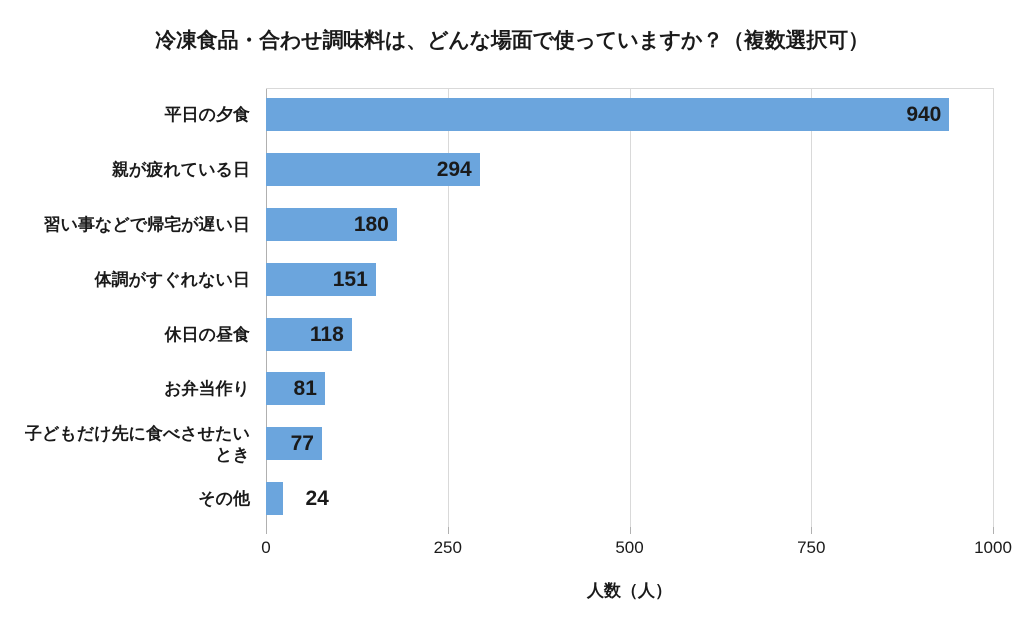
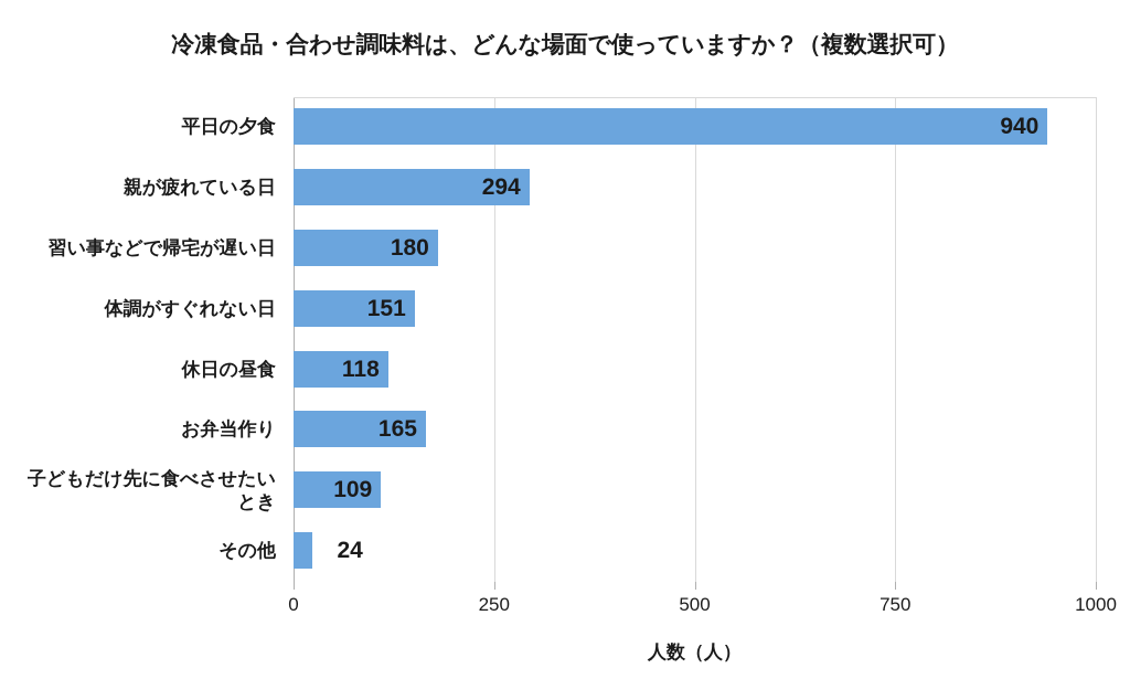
お弁当作り: 81 -> 165
子どもだけ先に食べさせたいとき: 77 -> 109
